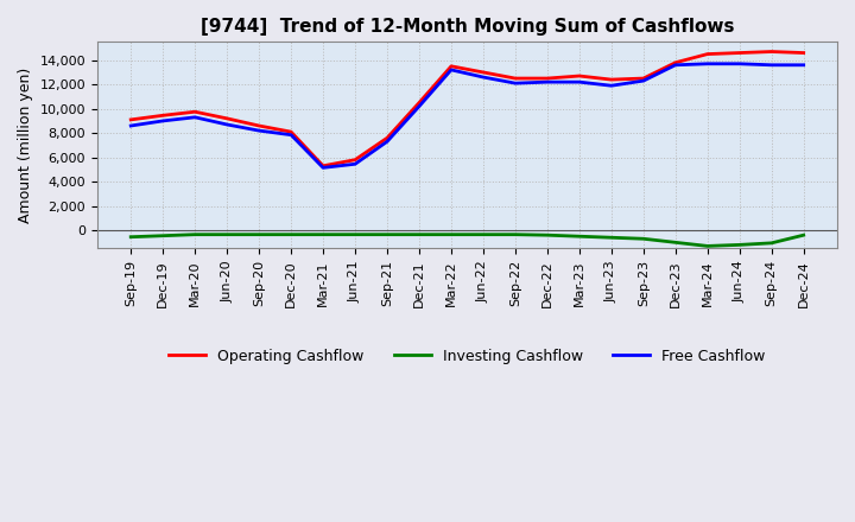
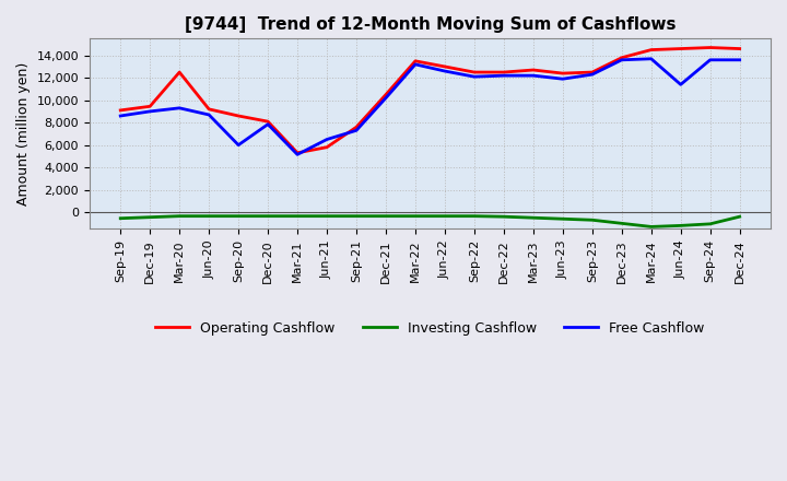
Operating Cashflow/Mar-20: 9,800 -> 12,500
Free Cashflow/Sep-20: 8,200 -> 6,000
Free Cashflow/Jun-21: 5,400 -> 6,500
Free Cashflow/Jun-24: 13,700 -> 11,400
